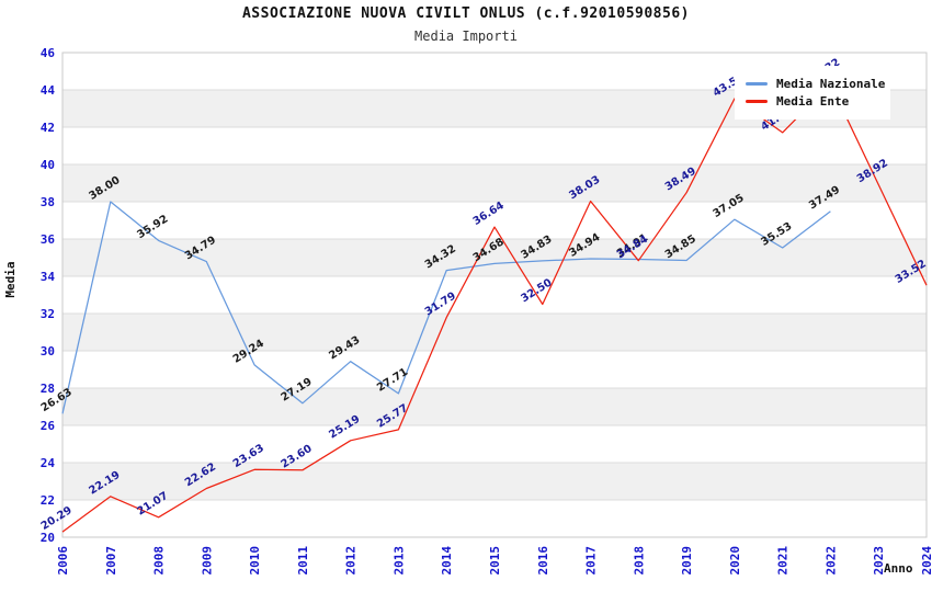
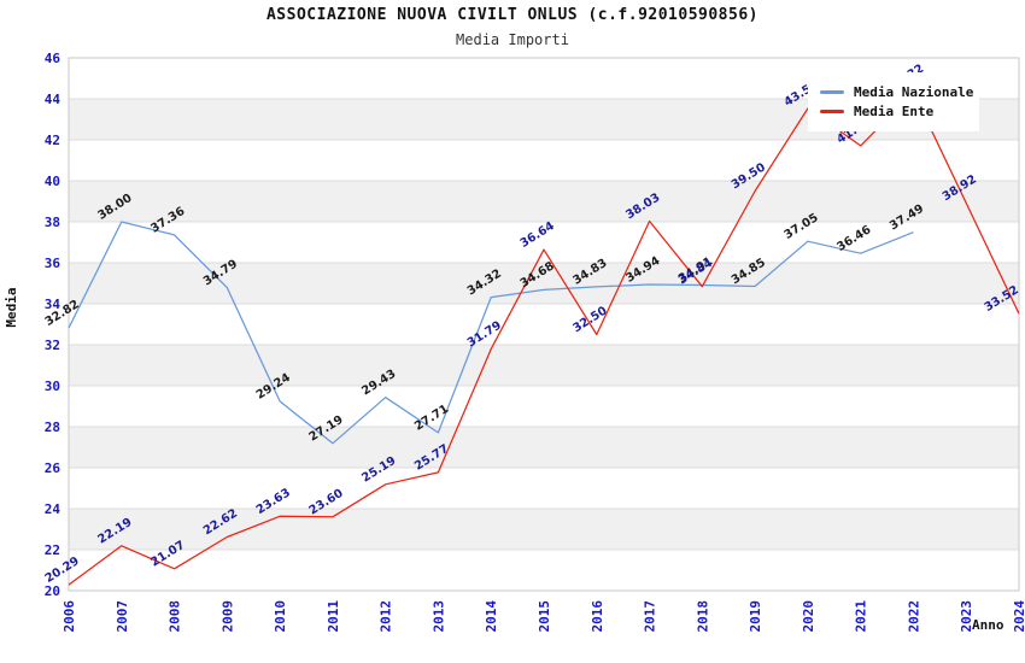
Media Nazionale/2006: 26.63 -> 32.82
Media Nazionale/2008: 35.92 -> 37.36
Media Ente/2019: 38.49 -> 39.50
Media Nazionale/2021: 35.53 -> 36.46
